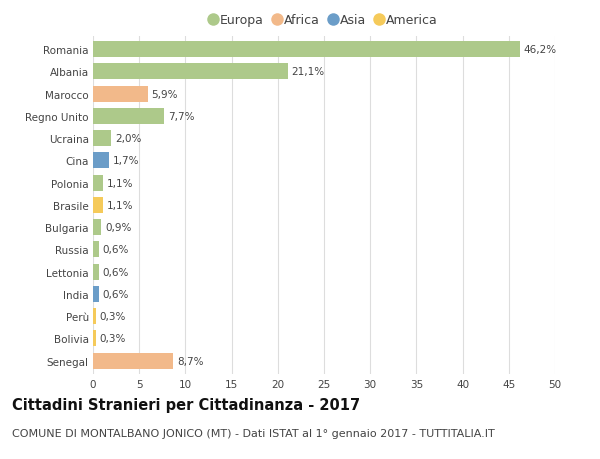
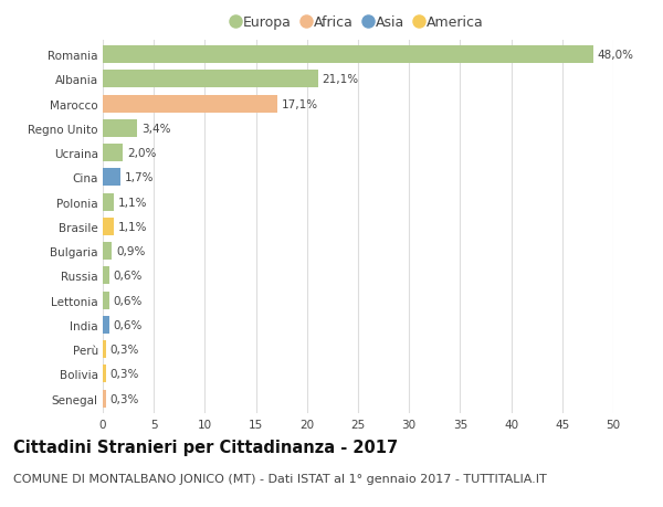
Romania: 46,2% -> 48,0%
Marocco: 5,9% -> 17,1%
Regno Unito: 7,7% -> 3,4%
Senegal: 8,7% -> 0,3%
